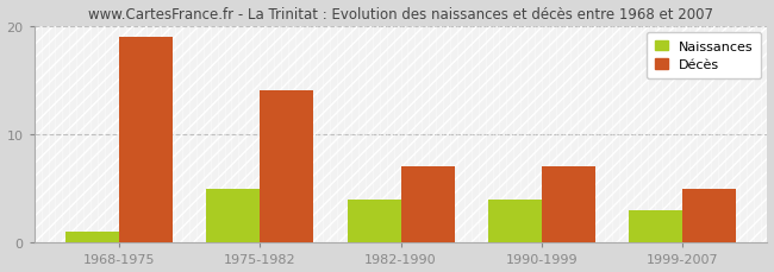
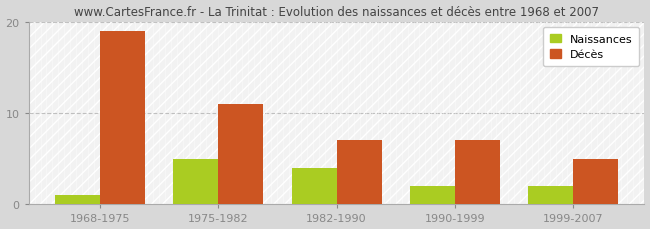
Décès/1975-1982: 14 -> 11
Naissances/1990-1999: 4 -> 2
Naissances/1999-2007: 3 -> 2
